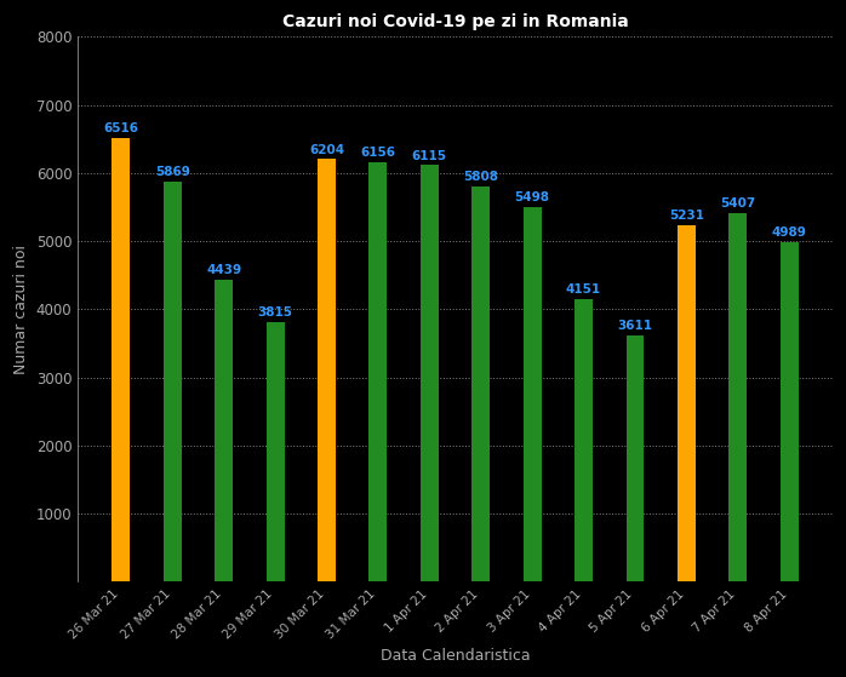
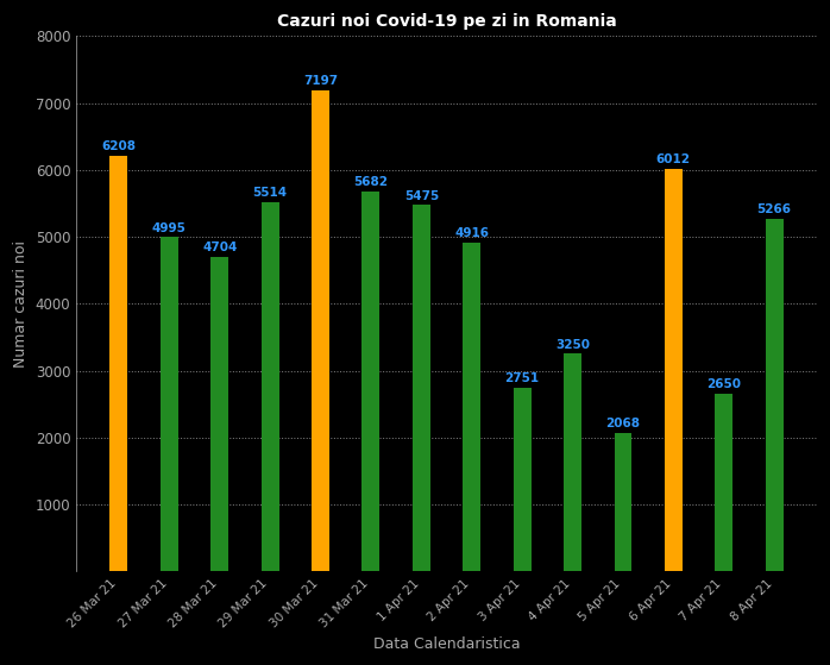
26 Mar 21: 6516 -> 6208
27 Mar 21: 5869 -> 4995
28 Mar 21: 4439 -> 4704
29 Mar 21: 3815 -> 5514
30 Mar 21: 6204 -> 7197
31 Mar 21: 6156 -> 5682
1 Apr 21: 6115 -> 5475
2 Apr 21: 5808 -> 4916
3 Apr 21: 5498 -> 2751
4 Apr 21: 4151 -> 3250
5 Apr 21: 3611 -> 2068
6 Apr 21: 5231 -> 6012
7 Apr 21: 5407 -> 2650
8 Apr 21: 4989 -> 5266
